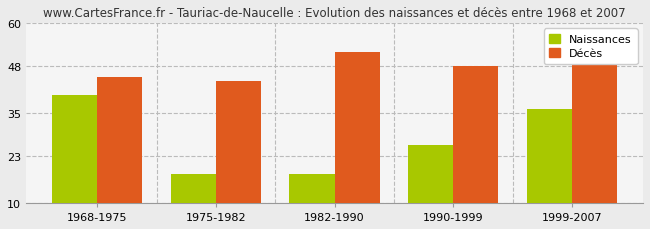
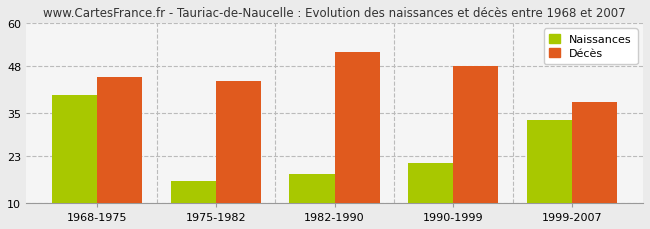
Naissances/1975-1982: 18 -> 16
Naissances/1990-1999: 26 -> 21
Naissances/1999-2007: 36 -> 33
Décès/1999-2007: 49 -> 38
